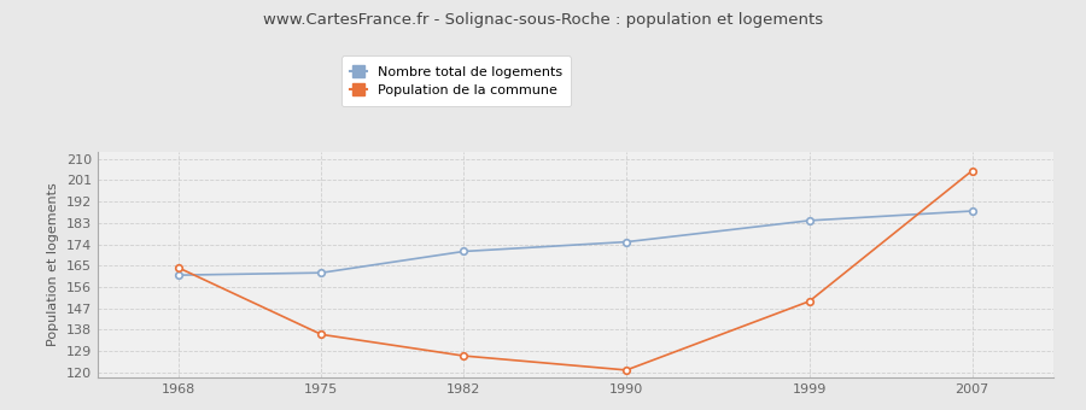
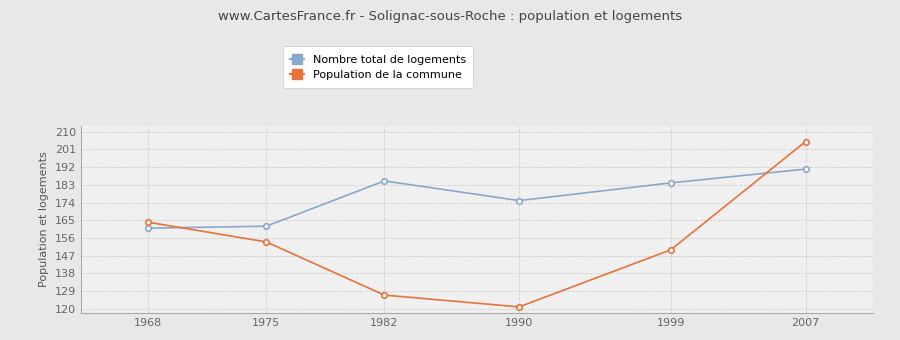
Population de la commune/1975: 136 -> 154
Nombre total de logements/1982: 171 -> 185
Nombre total de logements/2007: 188 -> 191
